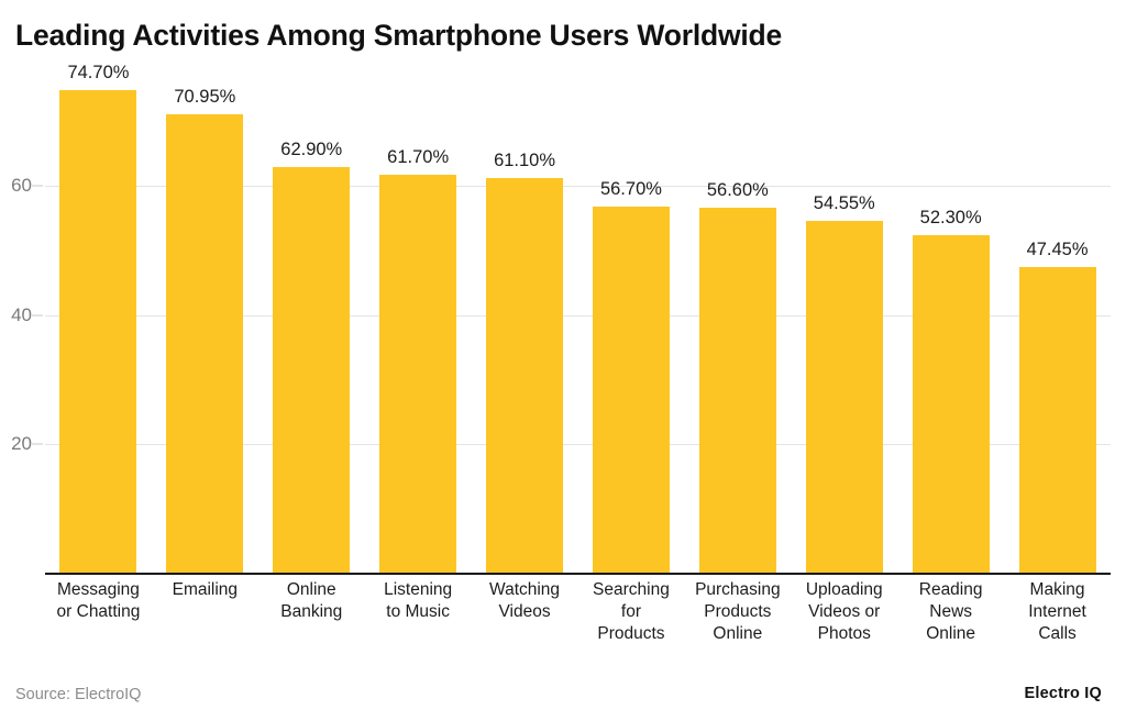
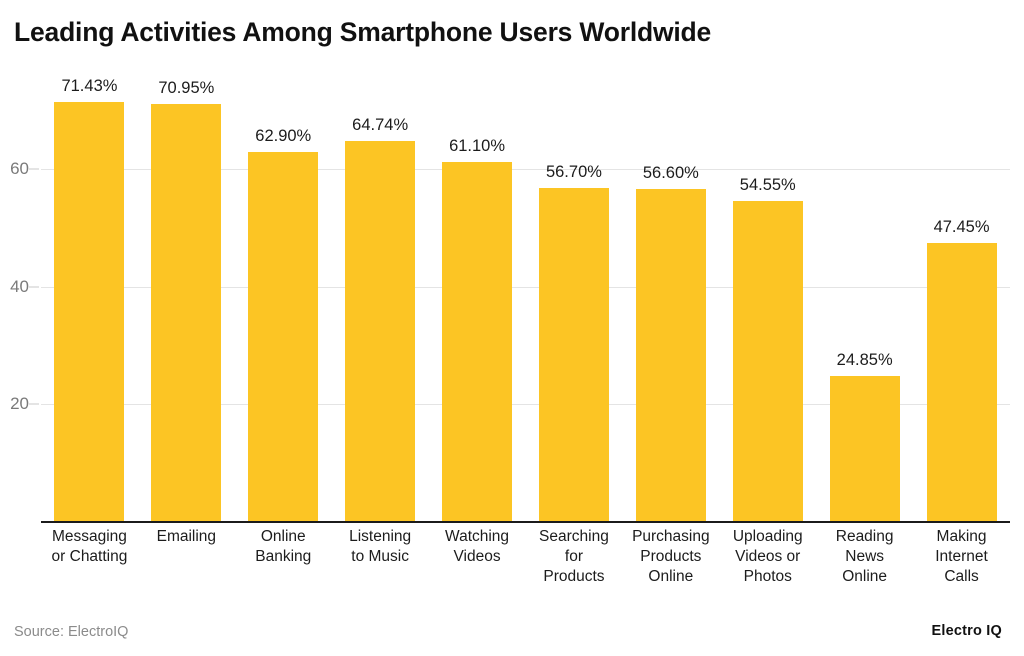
Messaging or Chatting: 74.70% -> 71.43%
Listening to Music: 61.70% -> 64.74%
Reading News Online: 52.30% -> 24.85%
